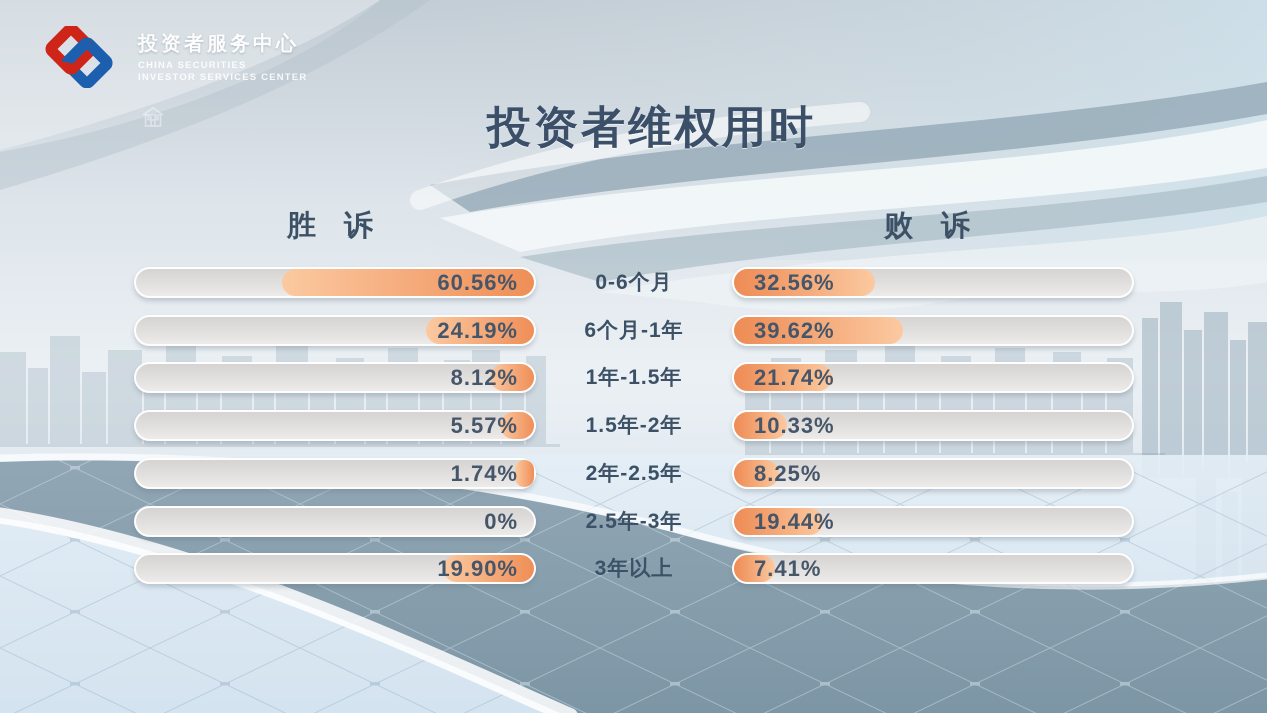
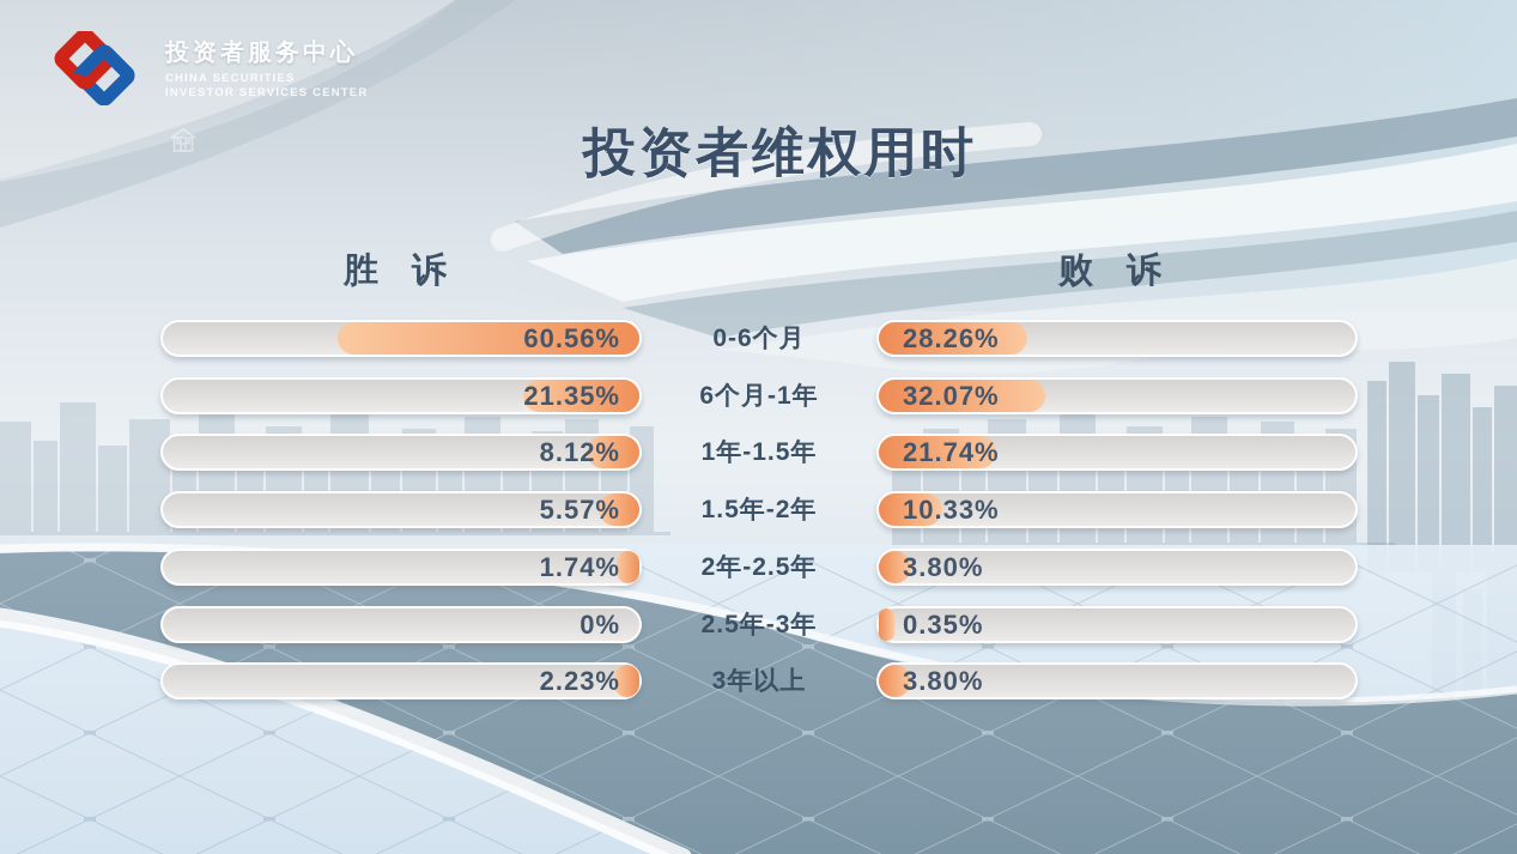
败诉/0-6个月: 32.56% -> 28.26%
胜诉/6个月-1年: 24.19% -> 21.35%
败诉/6个月-1年: 39.62% -> 32.07%
败诉/2年-2.5年: 8.25% -> 3.80%
败诉/2.5年-3年: 19.44% -> 0.35%
胜诉/3年以上: 19.90% -> 2.23%
败诉/3年以上: 7.41% -> 3.80%
